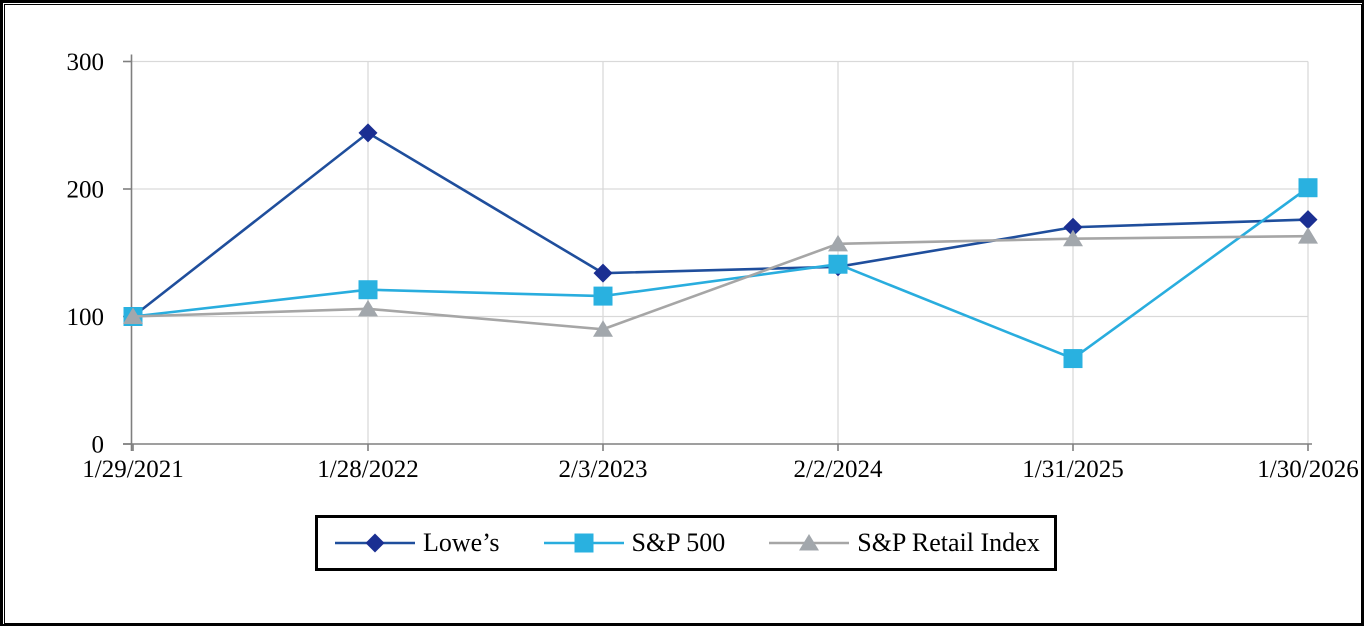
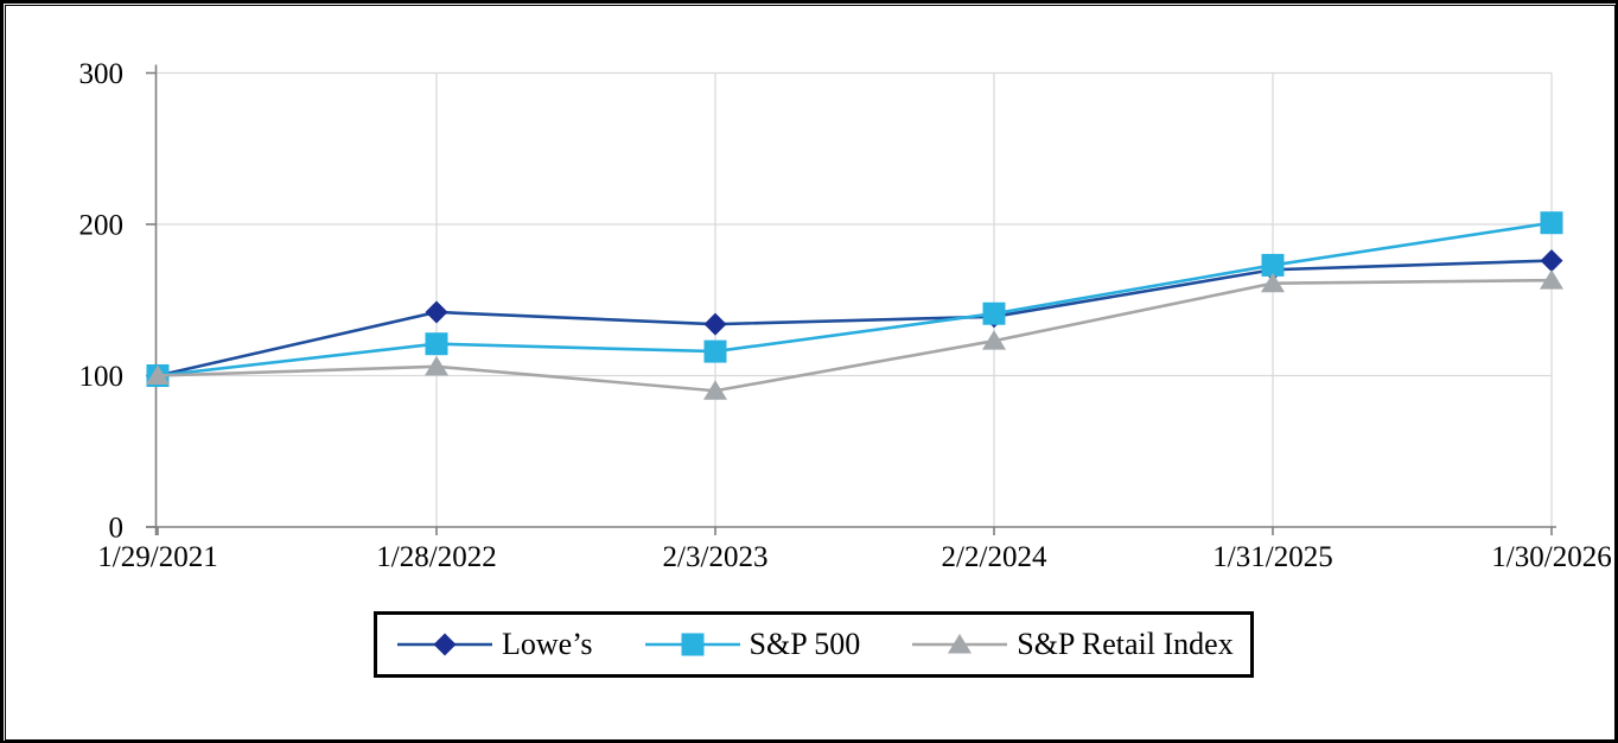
Lowe’s/1/28/2022: 244 -> 142
S&P Retail Index/2/2/2024: 157 -> 123
S&P 500/1/31/2025: 67 -> 173
